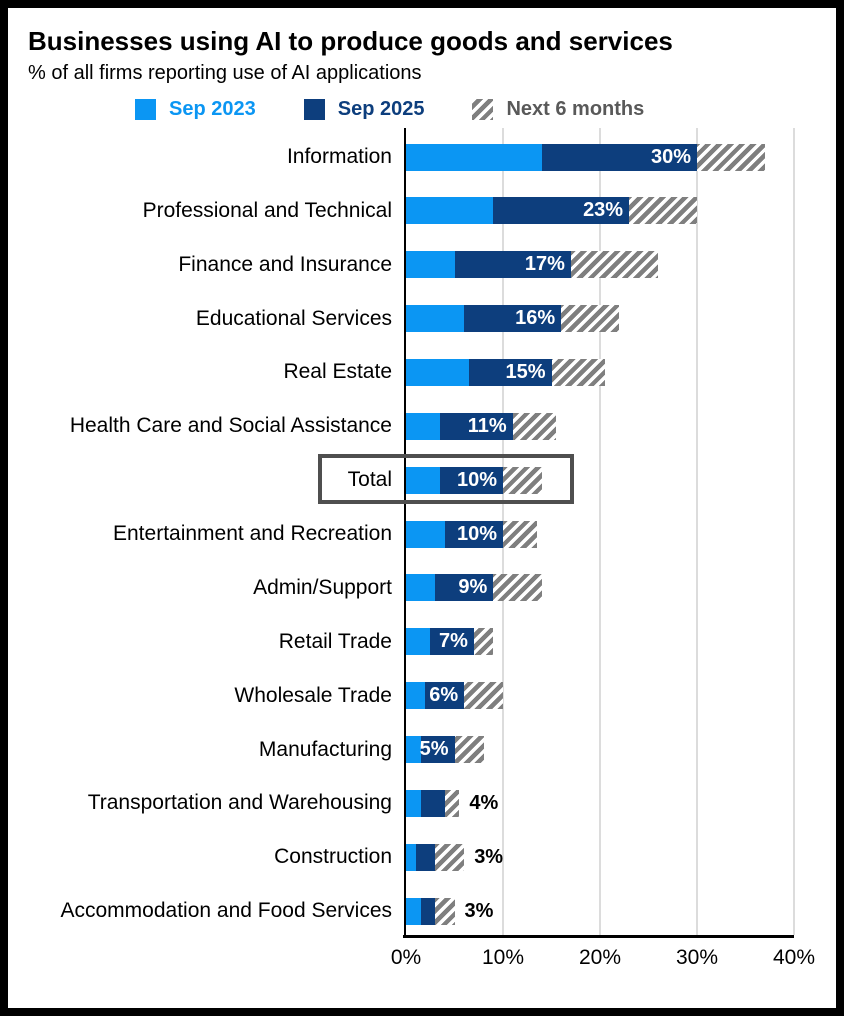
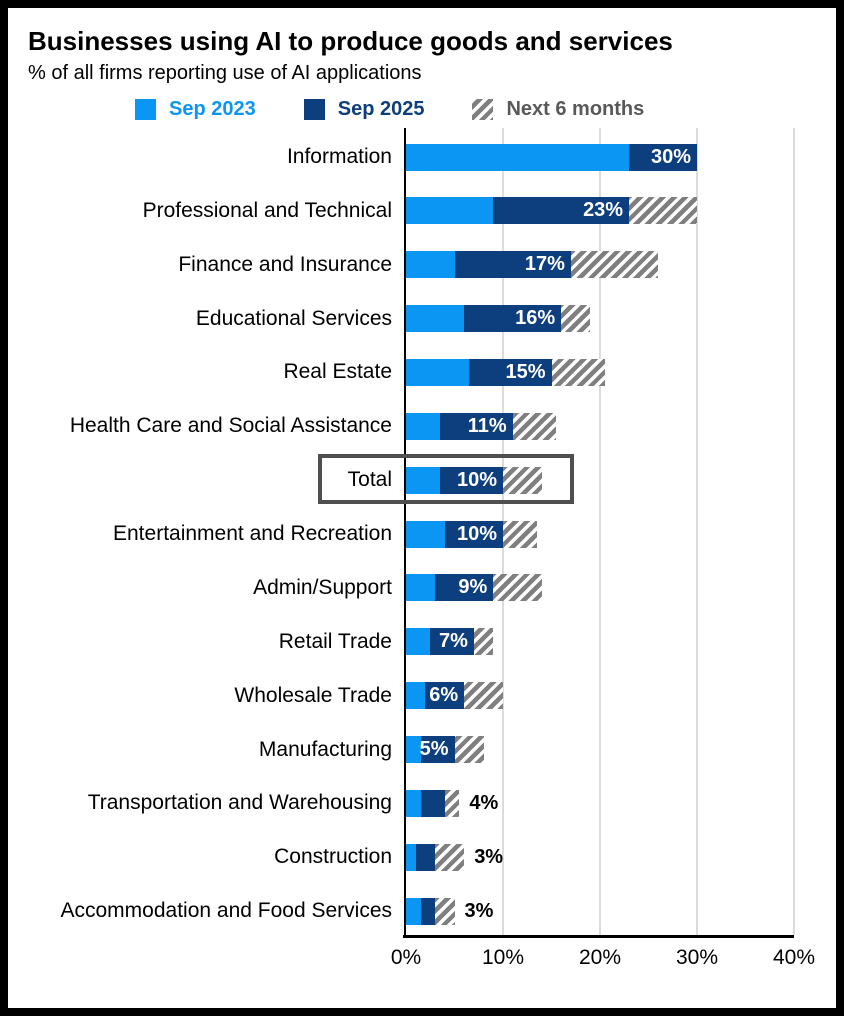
Sep 2023/Information: 14% -> 23%
Next 6 months/Information: 37% -> 22%
Next 6 months/Educational Services: 22% -> 19%
